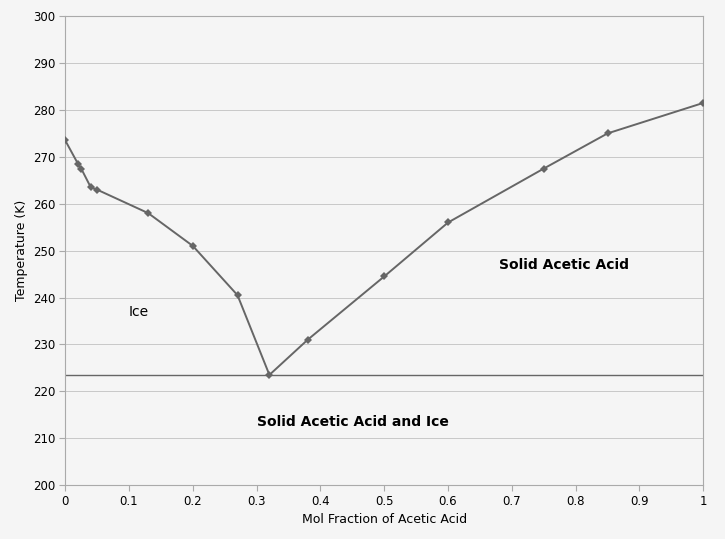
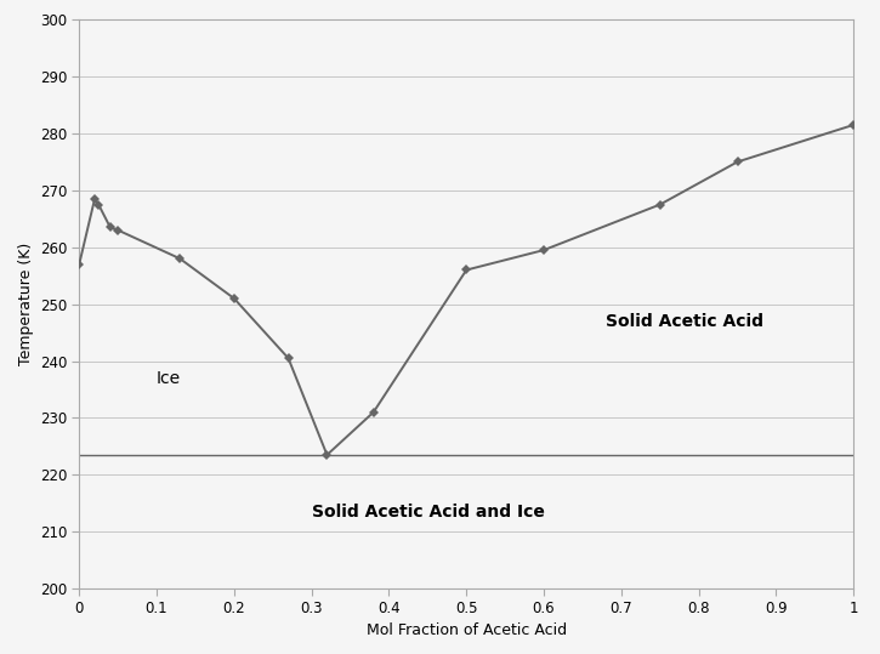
0: 273.5 -> 257.0
0.5: 244.5 -> 256.0
0.6: 256.0 -> 259.5
